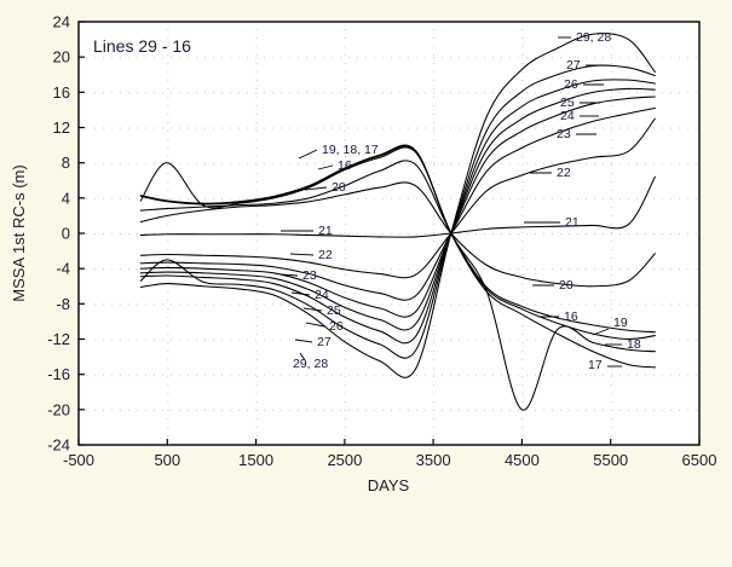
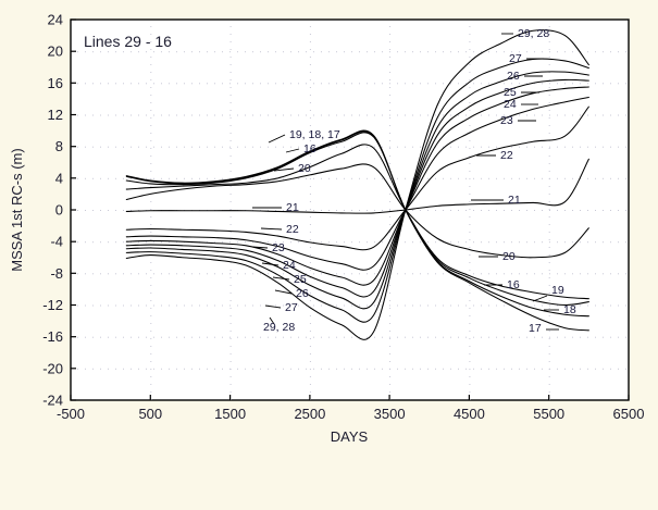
27/500: -3 -> -5
17/500: 8 -> 3
18/4500: -20 -> -9
